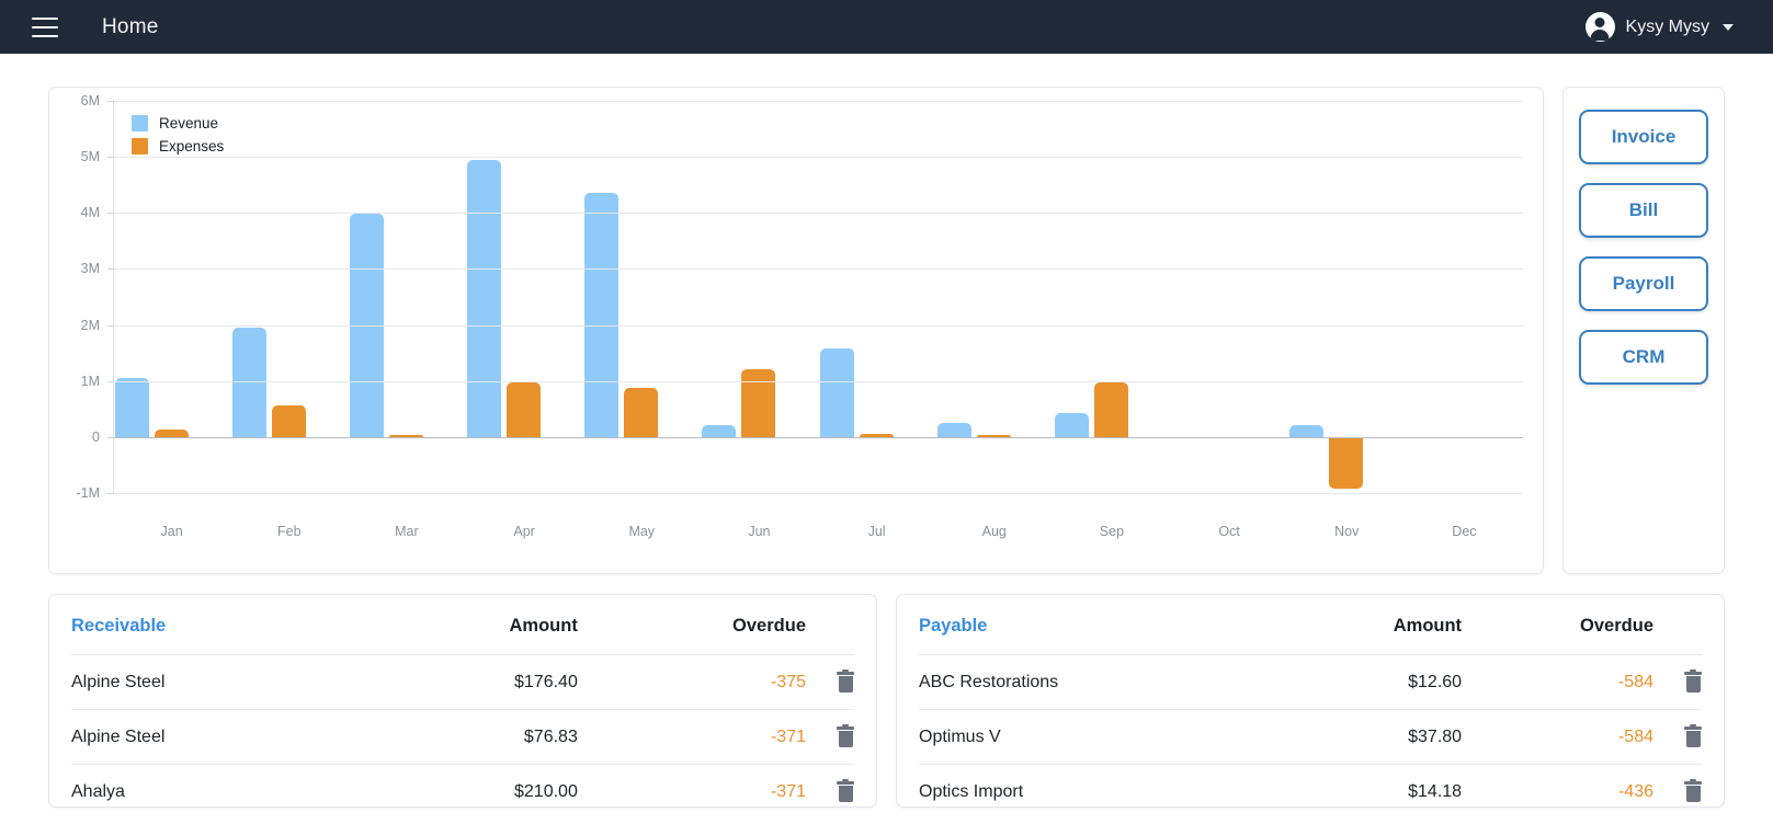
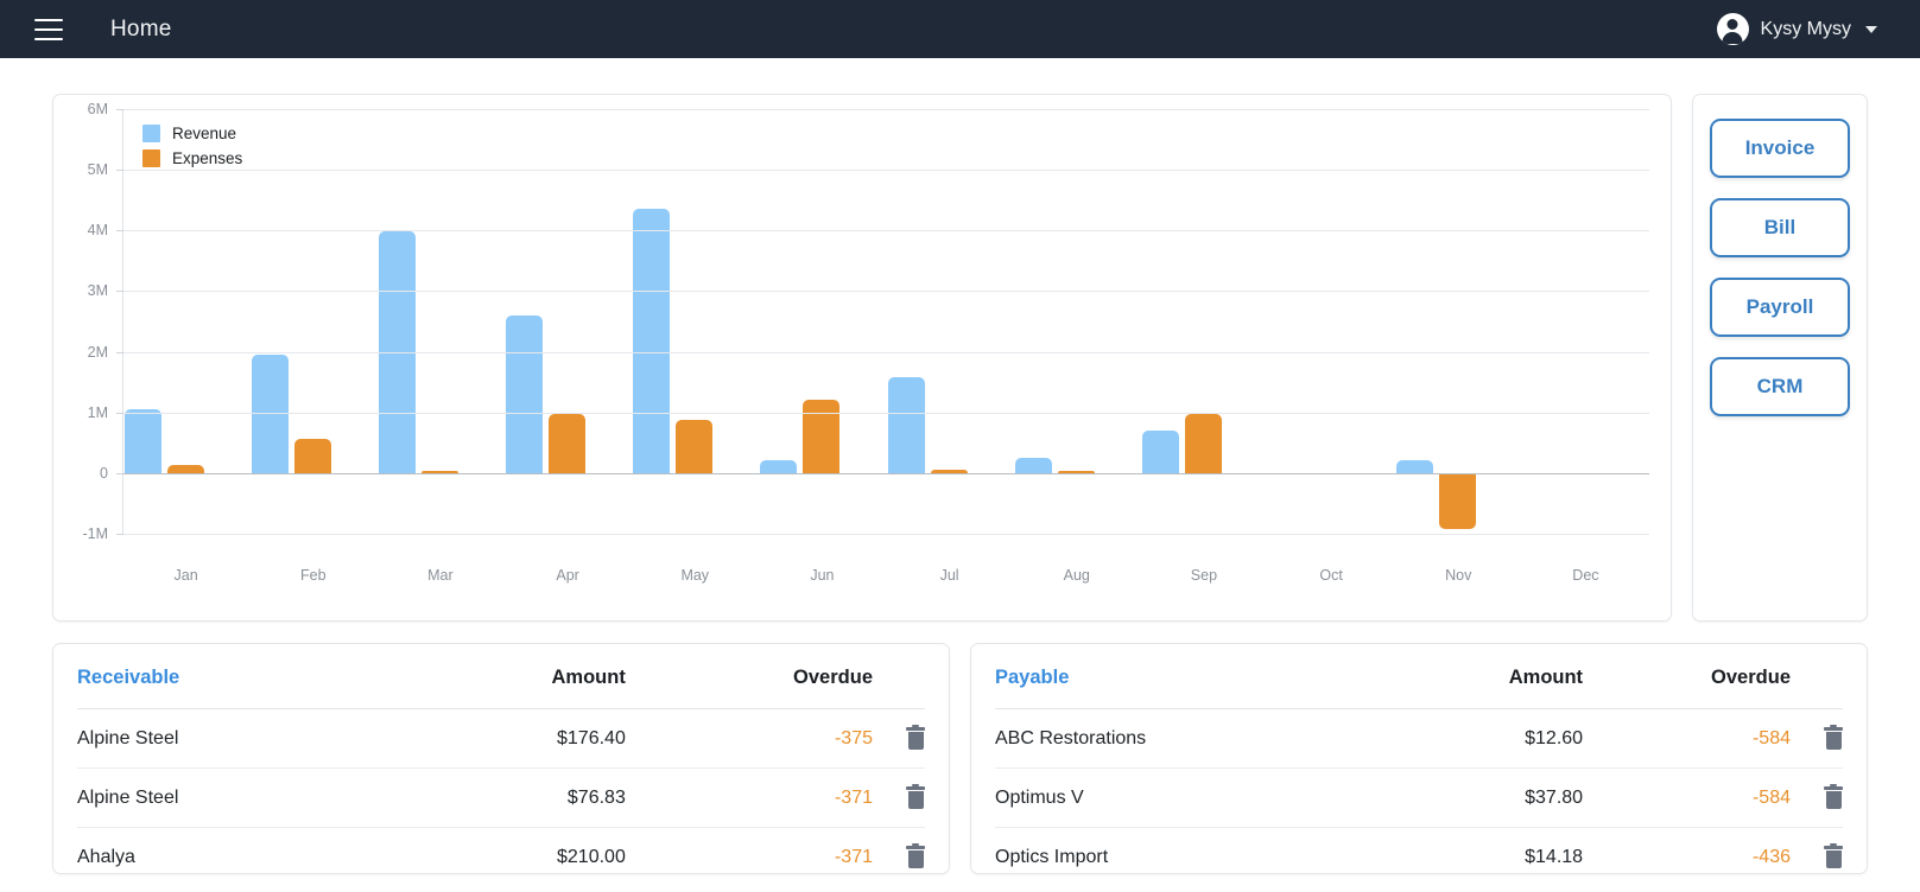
Revenue/Apr: 5.0M -> 2.6M
Revenue/Sep: 0.4M -> 0.7M
